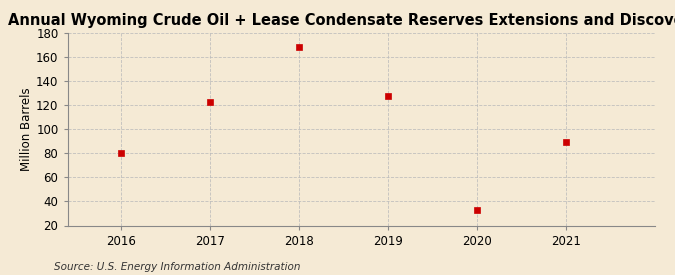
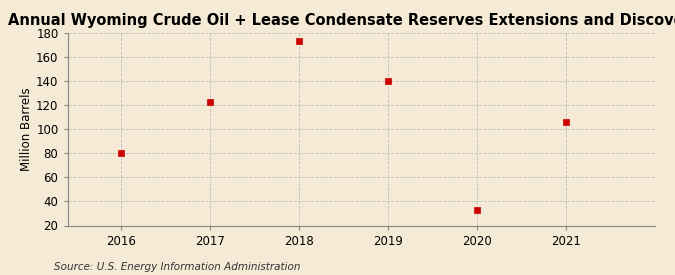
2018: 168 -> 173
2019: 128 -> 140
2021: 89 -> 106
